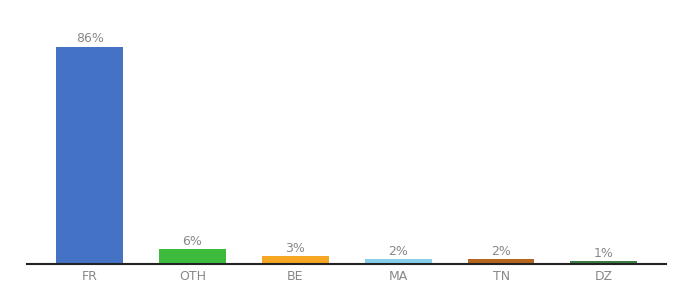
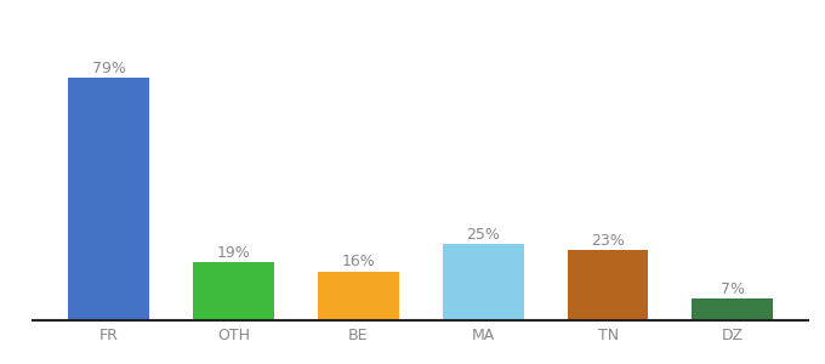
FR: 86% -> 79%
OTH: 6% -> 19%
BE: 3% -> 16%
MA: 2% -> 25%
TN: 2% -> 23%
DZ: 1% -> 7%
